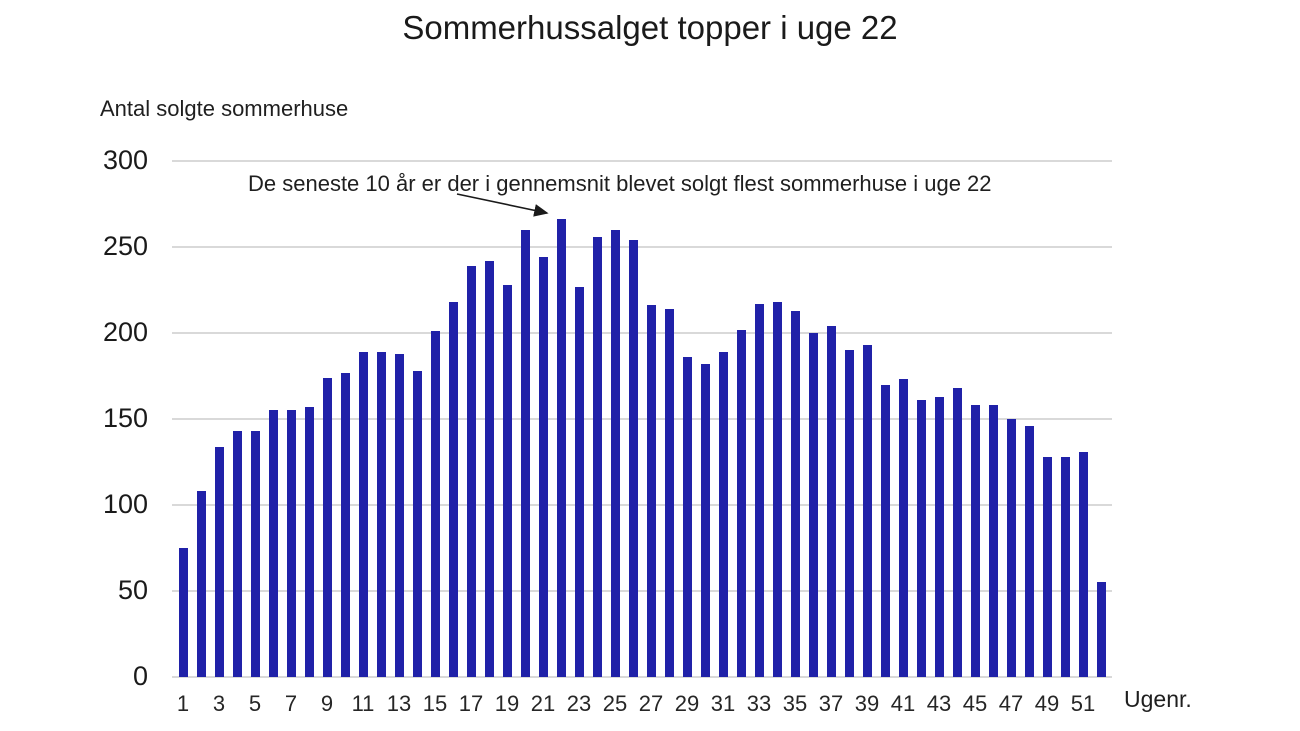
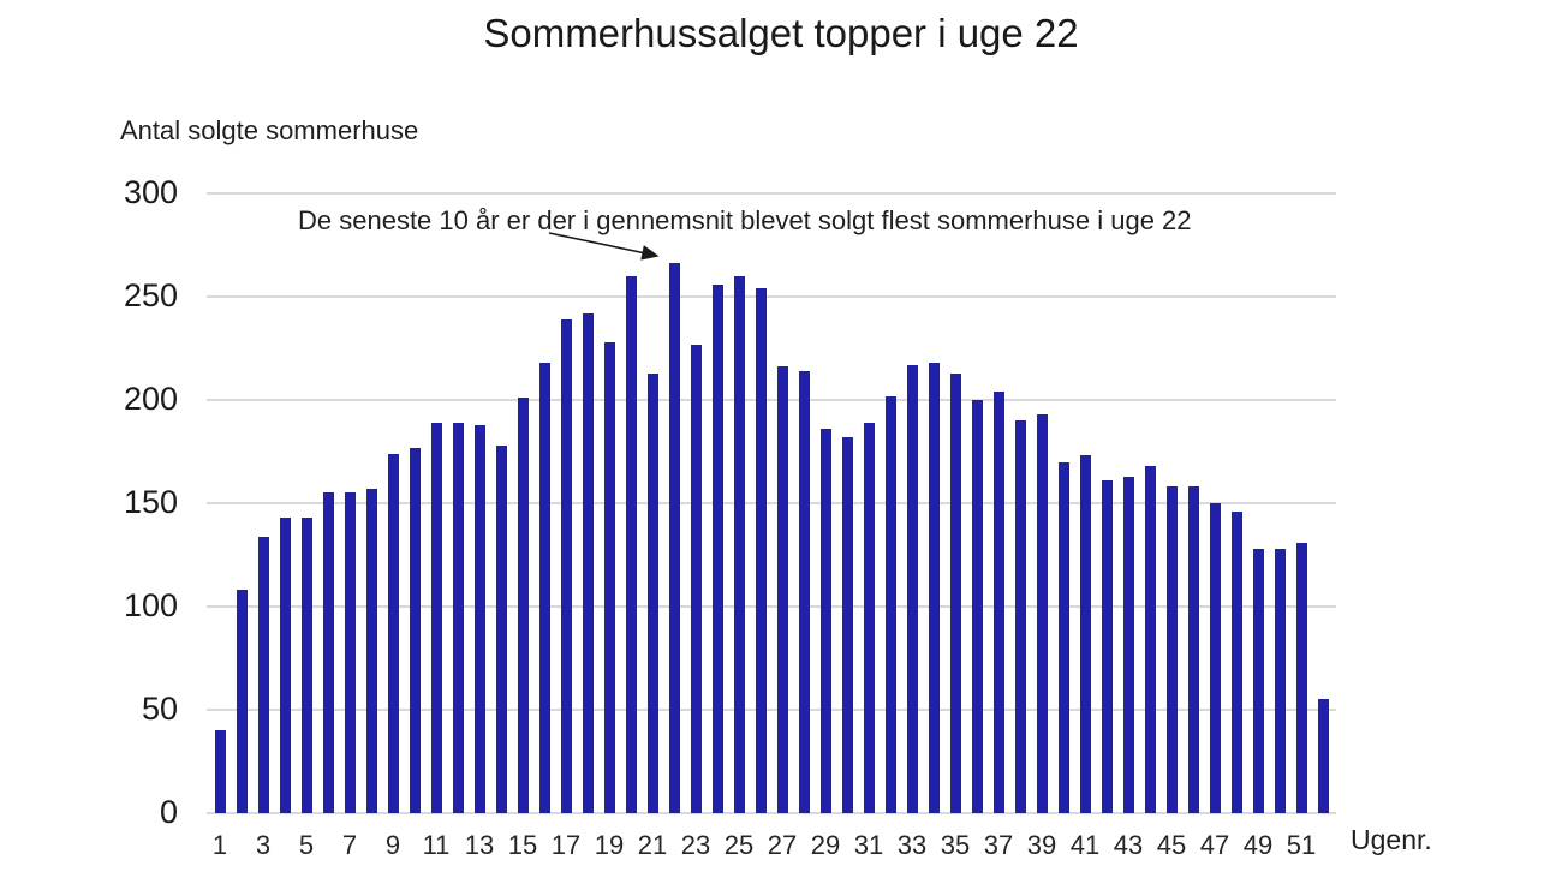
1: 75 -> 40
21: 244 -> 213
